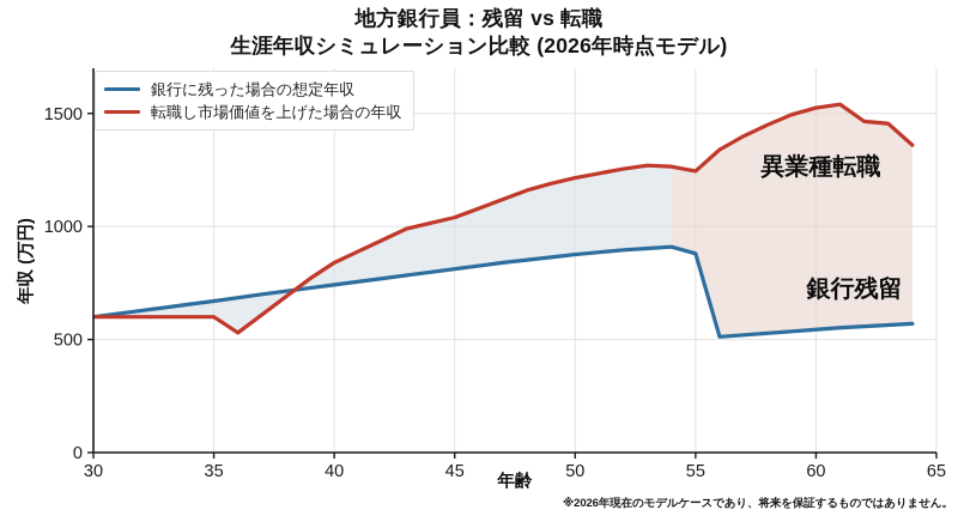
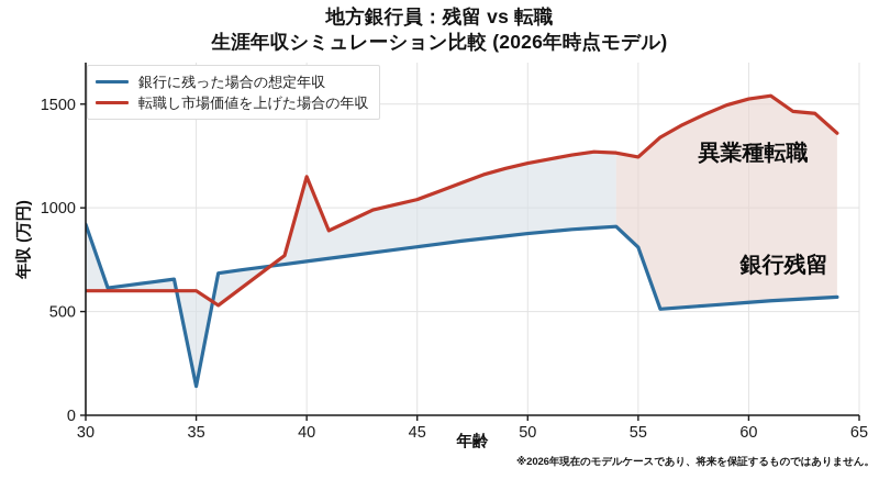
銀行に残った場合の想定年収/30: 600 -> 920
銀行に残った場合の想定年収/35: 670 -> 140
転職し市場価値を上げた場合の年収/40: 840 -> 1150
銀行に残った場合の想定年収/55: 880 -> 810
